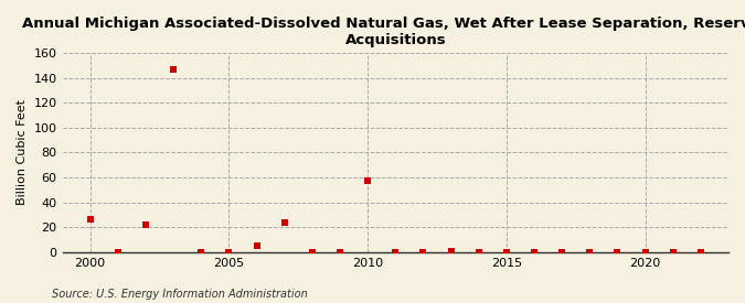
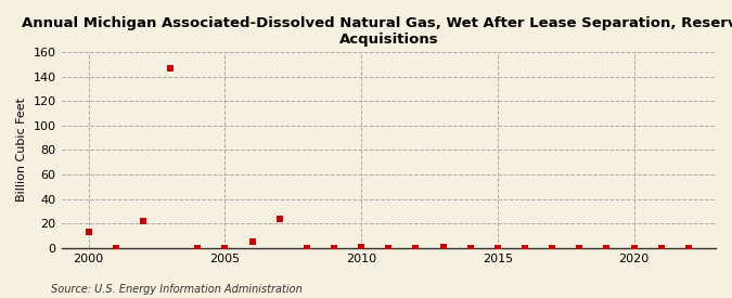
2000: 26 -> 13
2010: 57 -> 1
